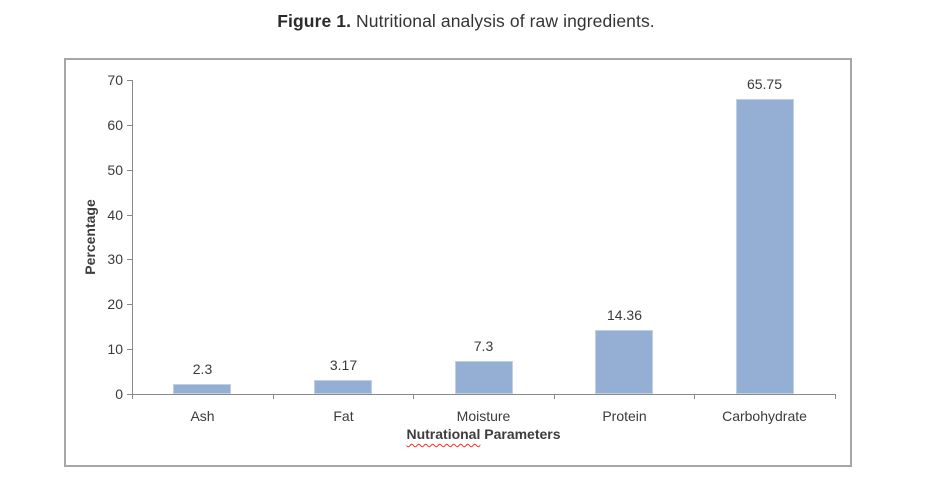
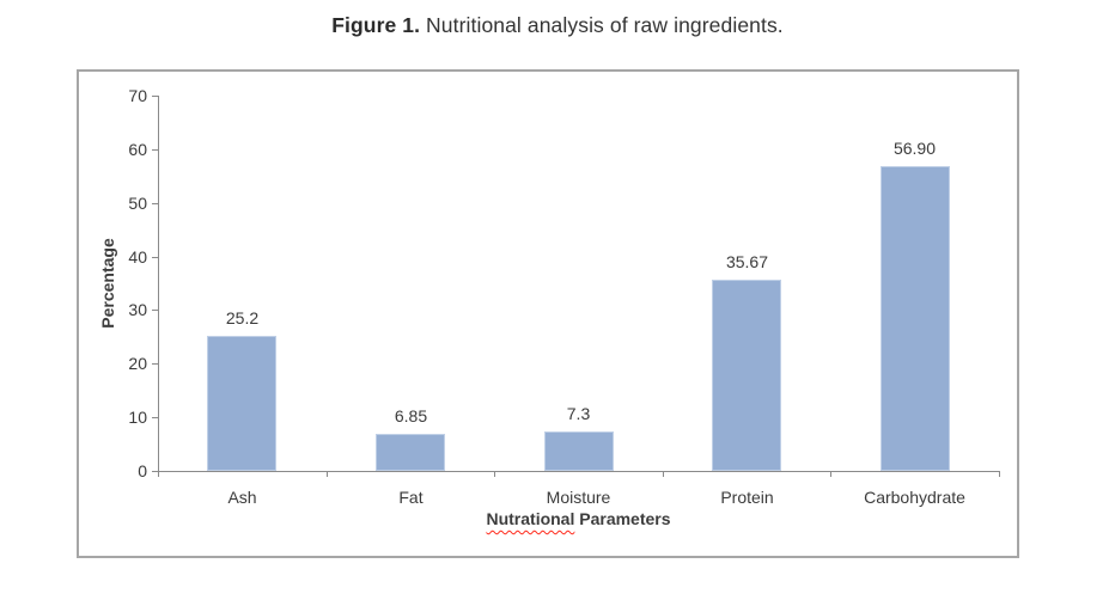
Ash: 2.3 -> 25.2
Fat: 3.17 -> 6.85
Protein: 14.36 -> 35.67
Carbohydrate: 65.75 -> 56.90
